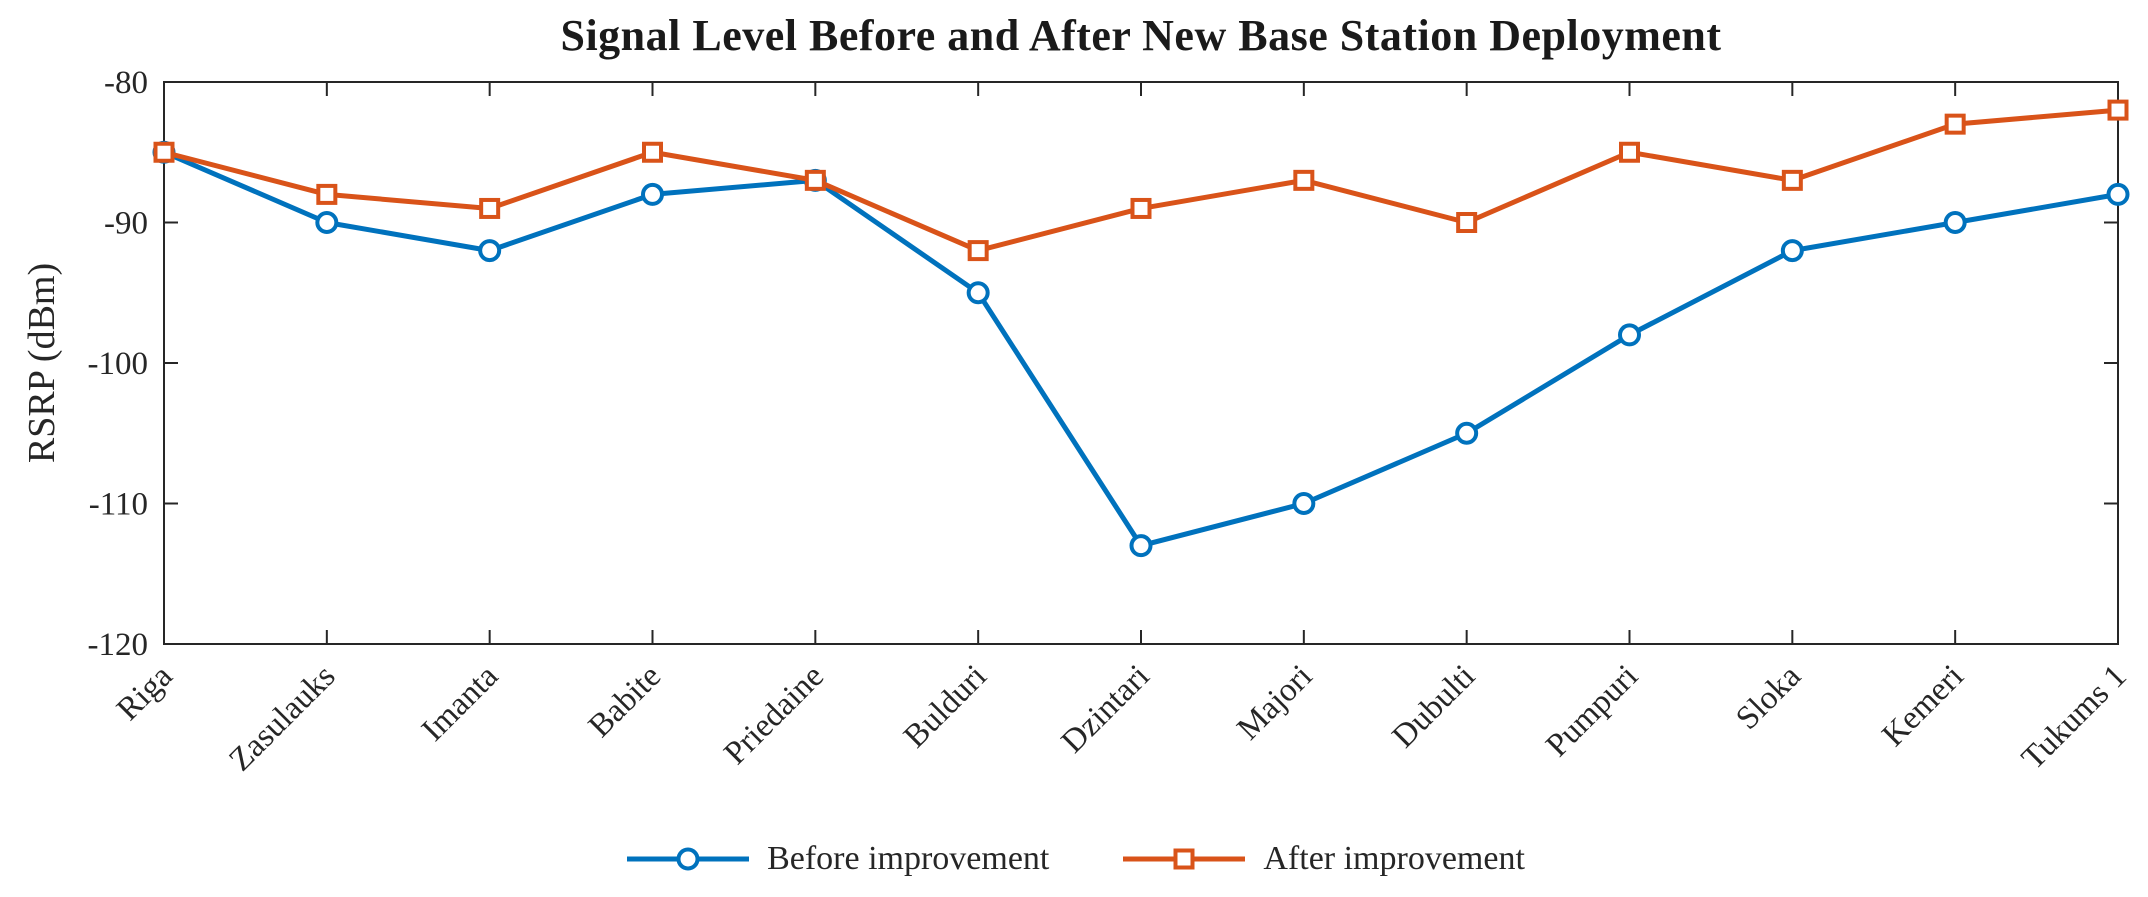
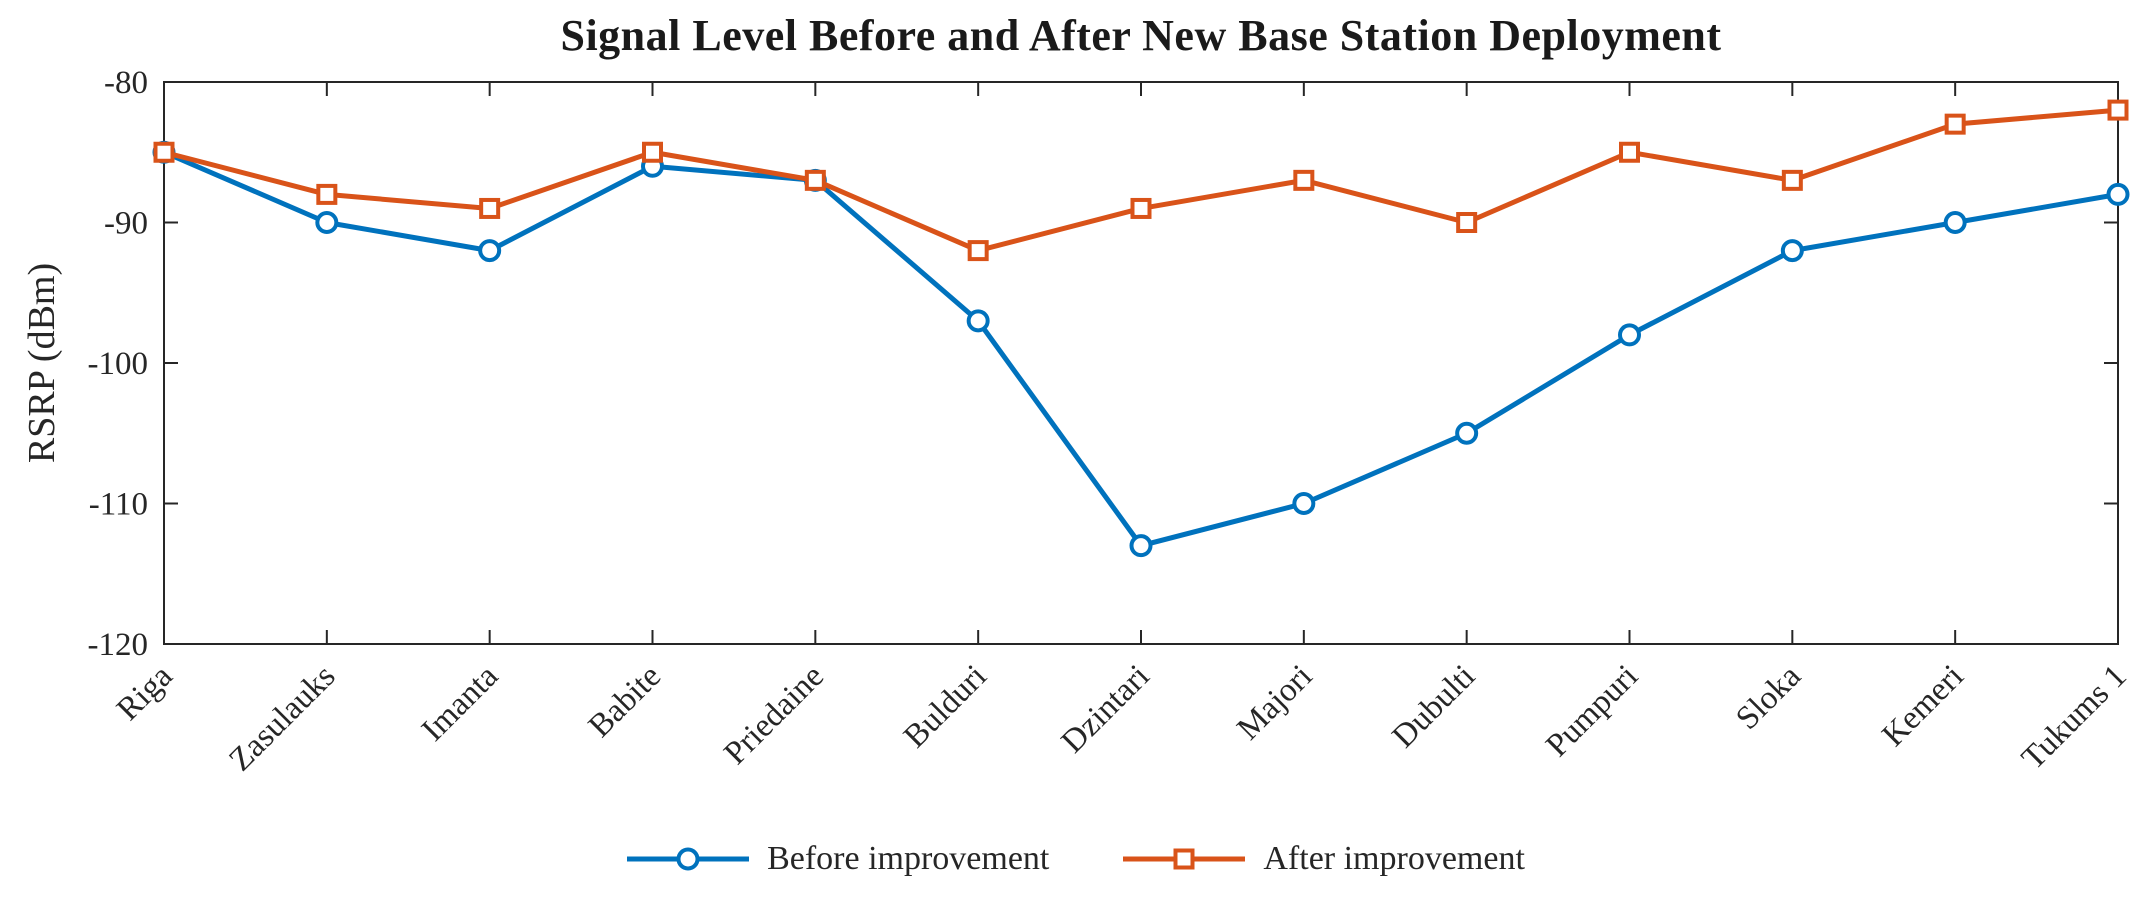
Before improvement/Babite: -88 -> -86
Before improvement/Bulduri: -95 -> -97
